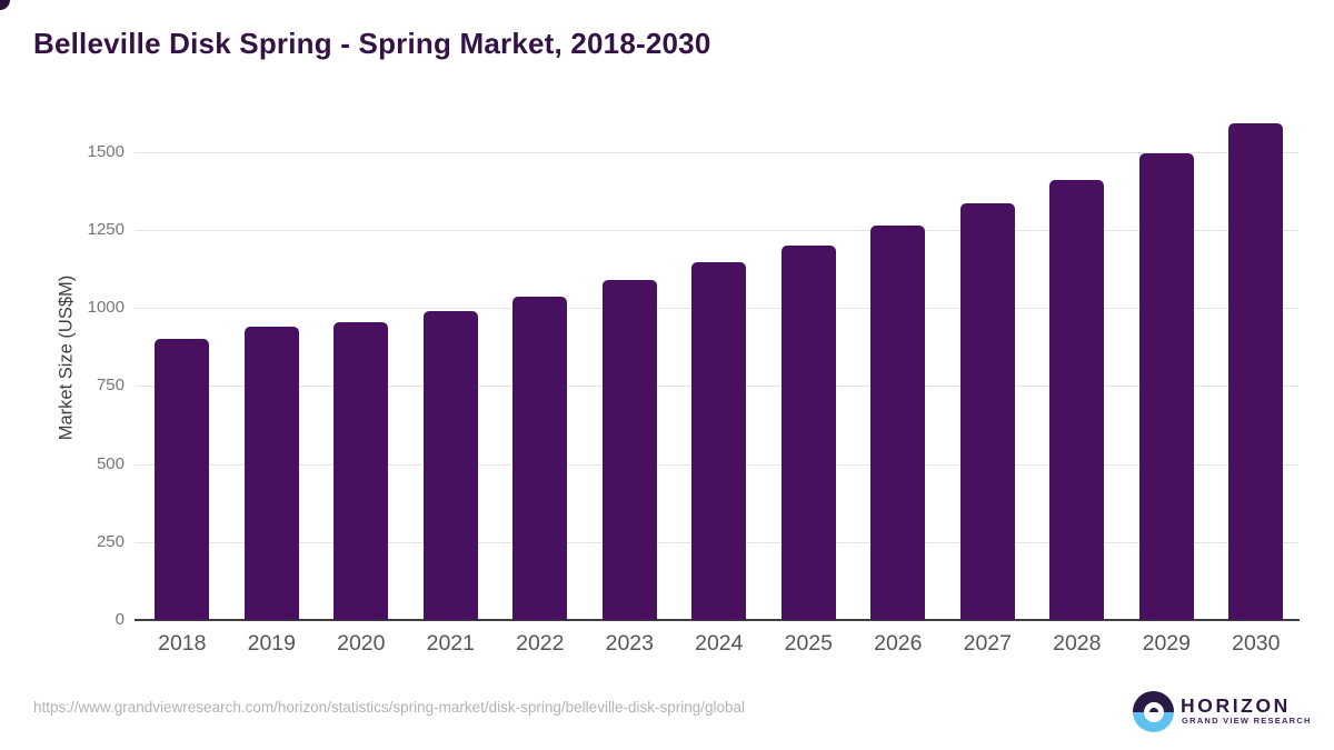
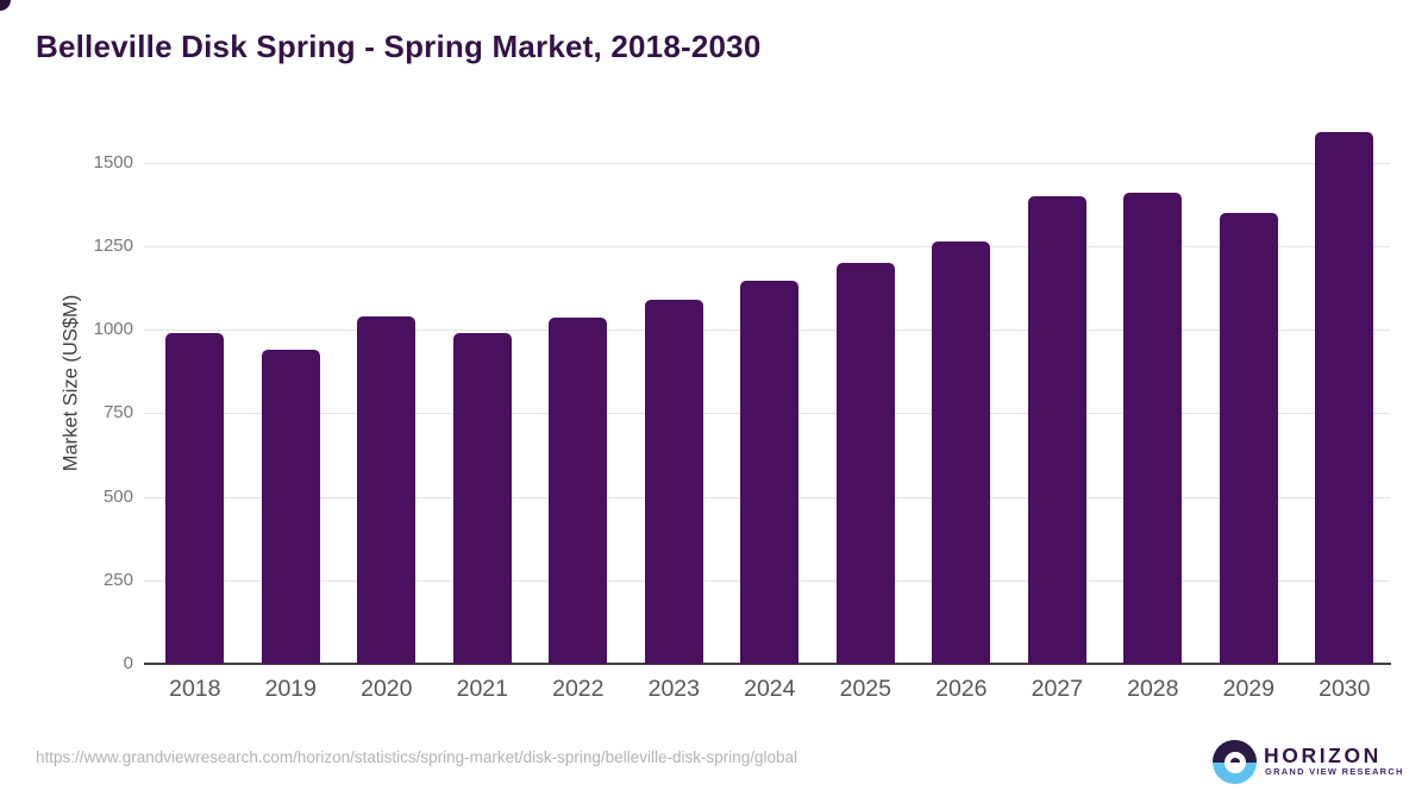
2018: 900 -> 990
2020: 960 -> 1040
2027: 1340 -> 1400
2029: 1500 -> 1350
